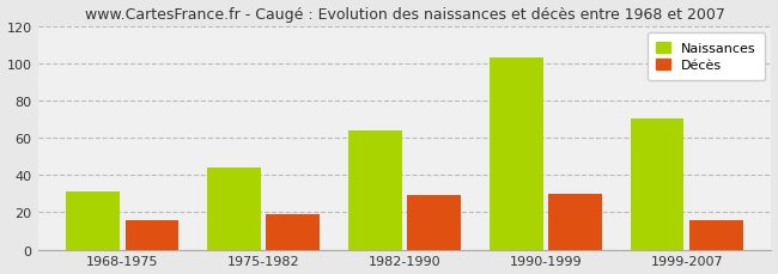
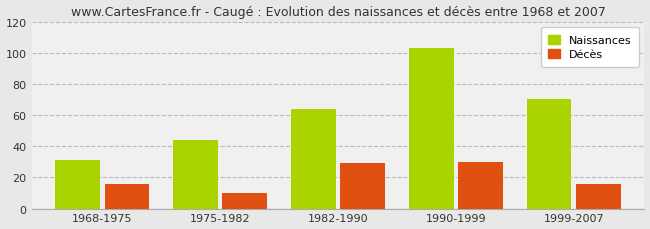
Décès/1975-1982: 19 -> 10
